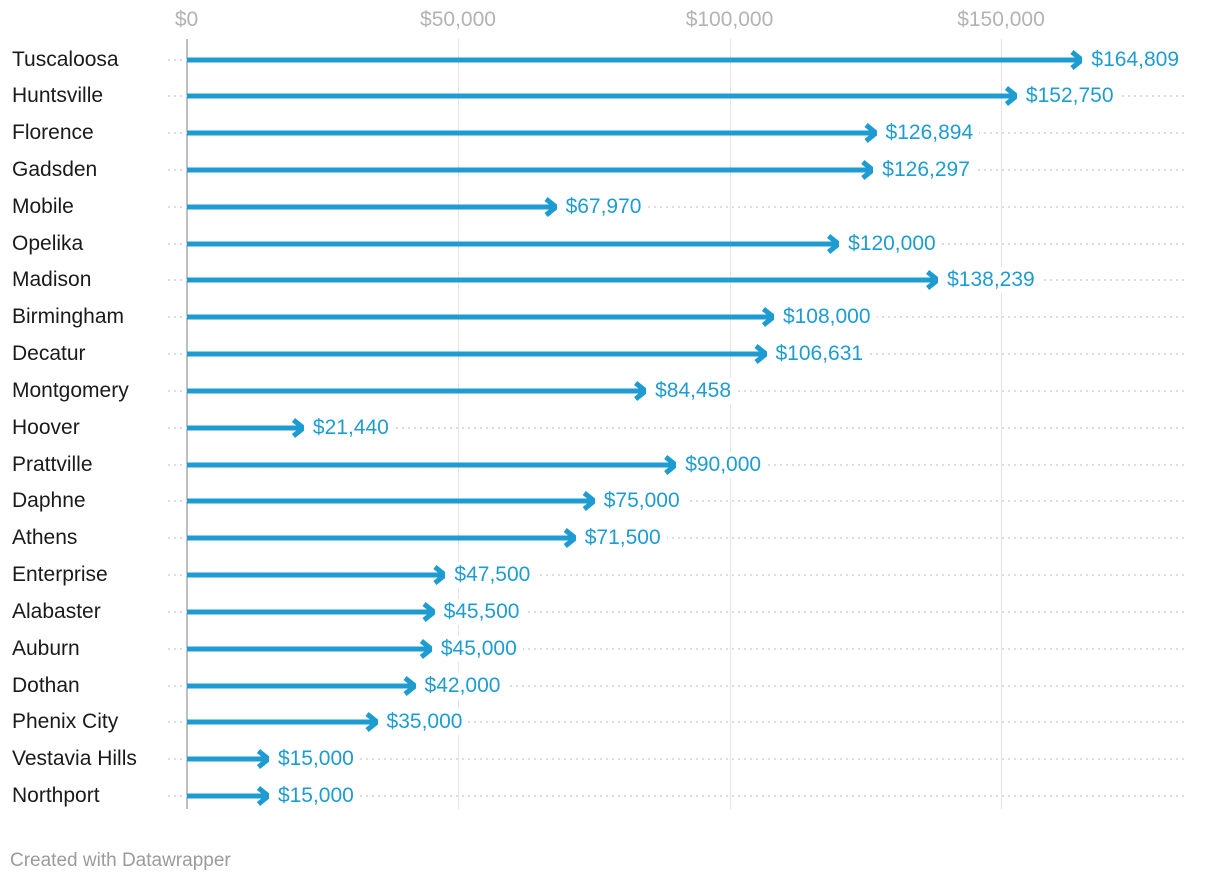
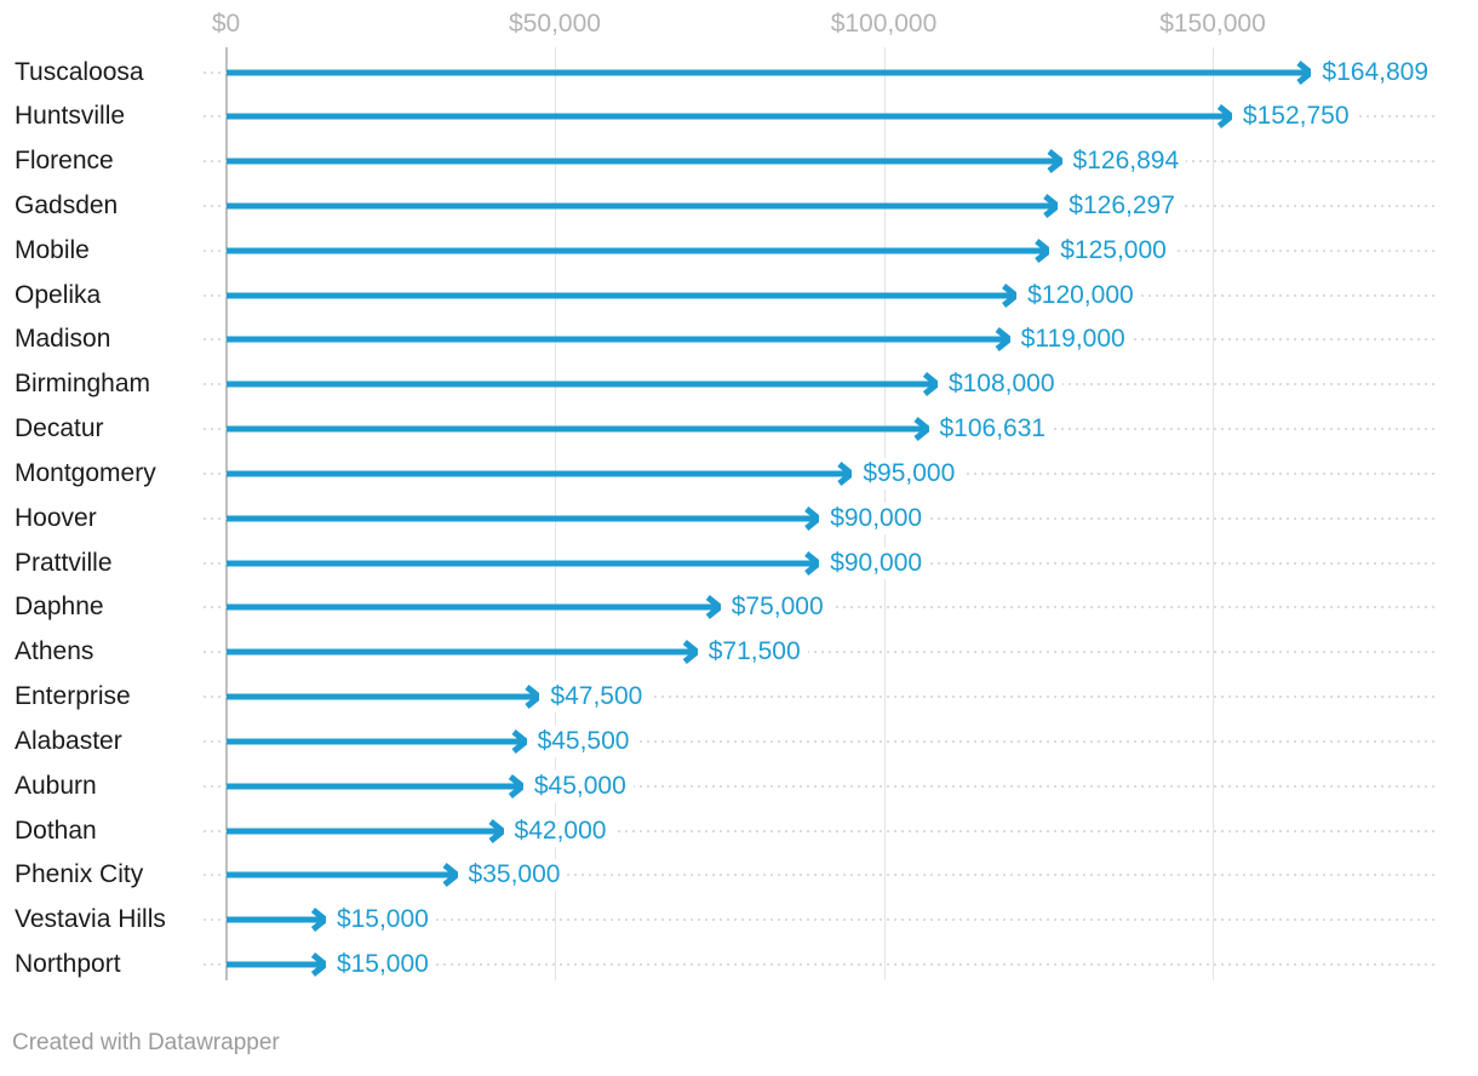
Mobile: $67,970 -> $125,000
Madison: $138,239 -> $119,000
Montgomery: $84,458 -> $95,000
Hoover: $21,440 -> $90,000
